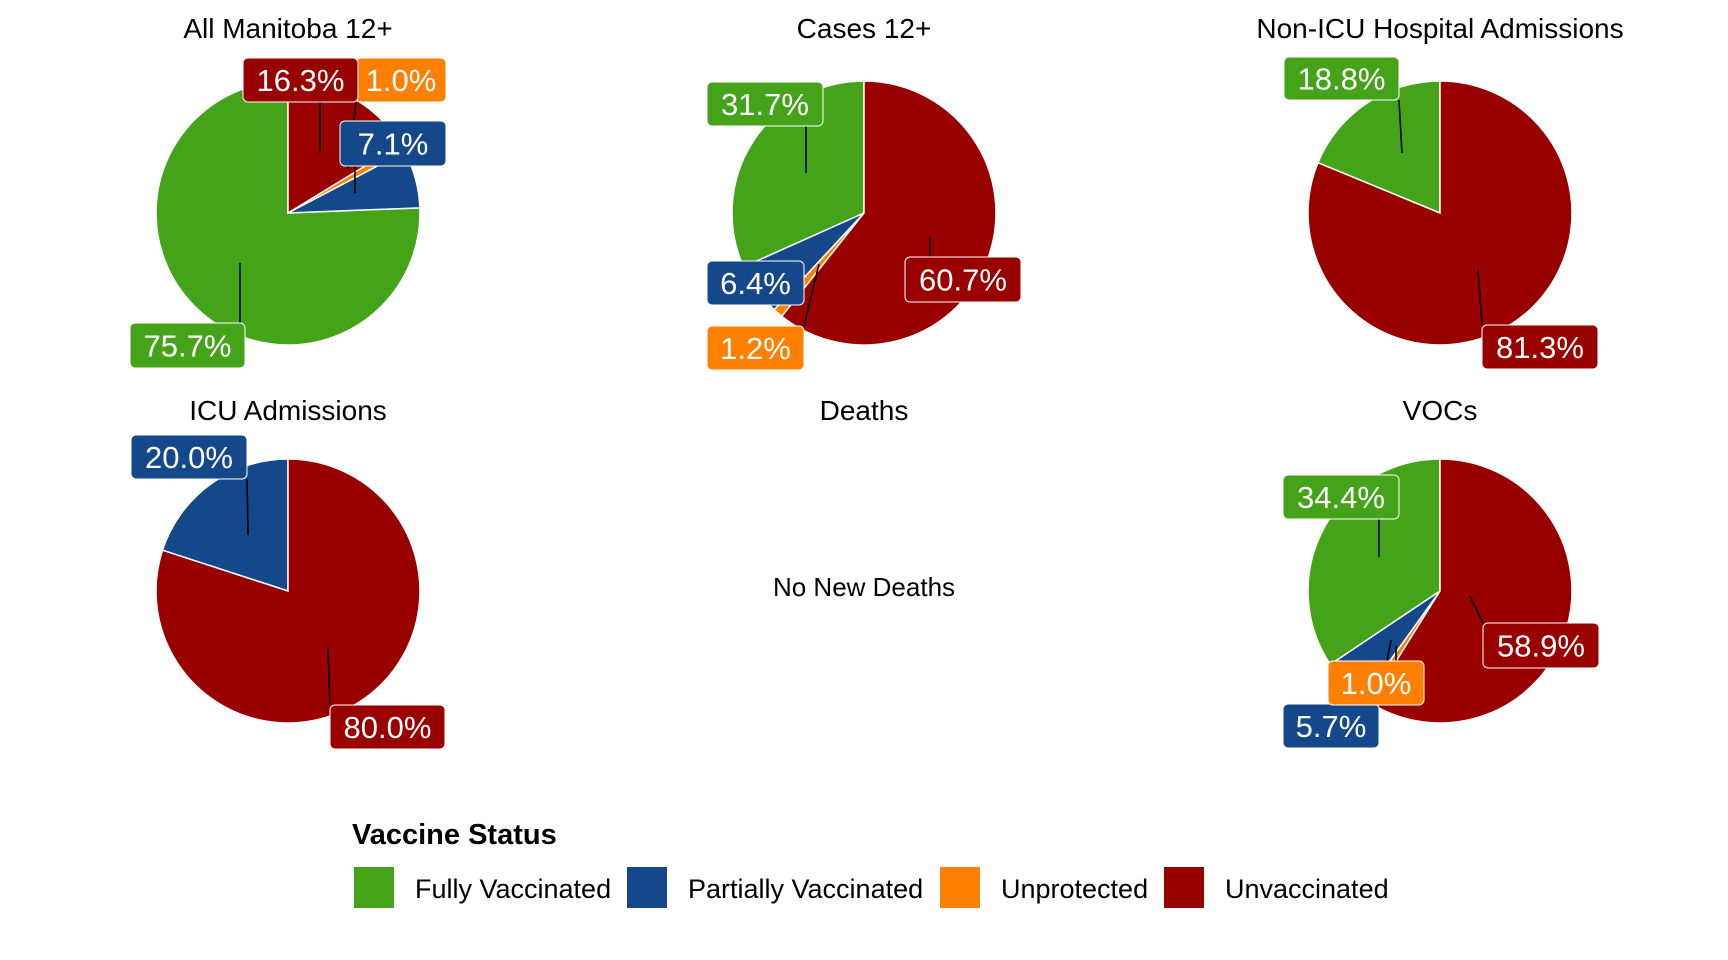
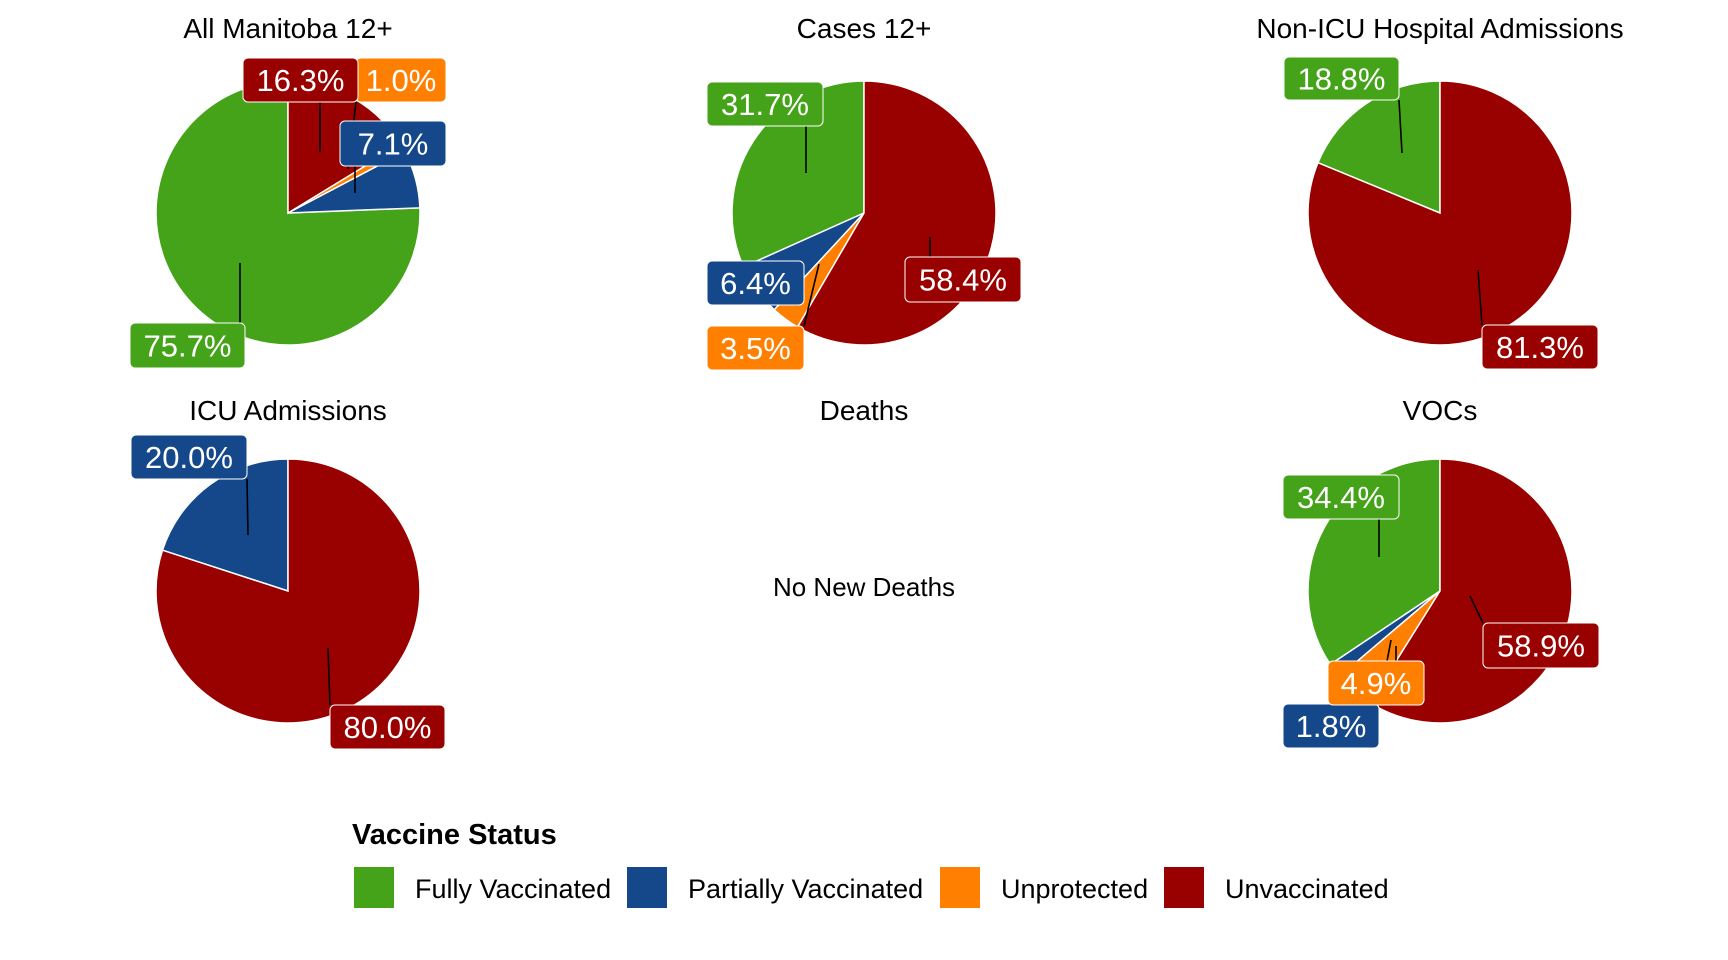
Cases 12+/Unprotected: 1.2% -> 3.5%
Cases 12+/Unvaccinated: 60.7% -> 58.4%
VOCs/Partially Vaccinated: 5.7% -> 1.8%
VOCs/Unprotected: 1.0% -> 4.9%
